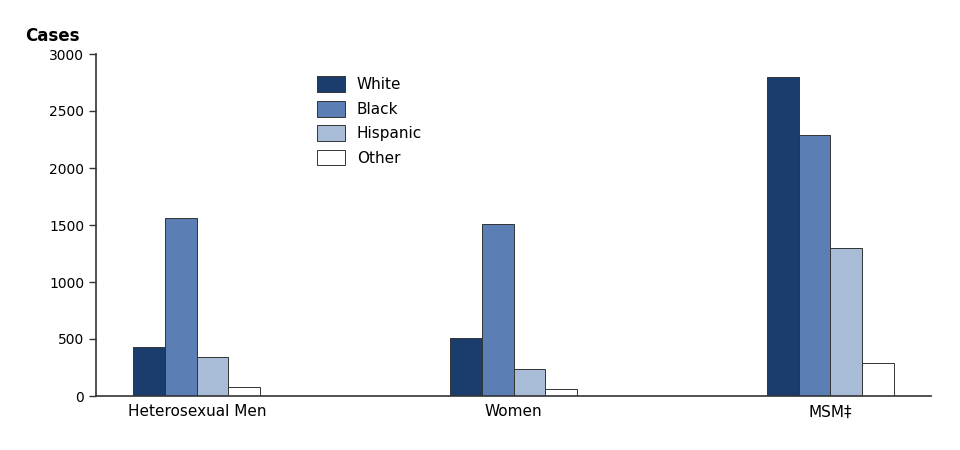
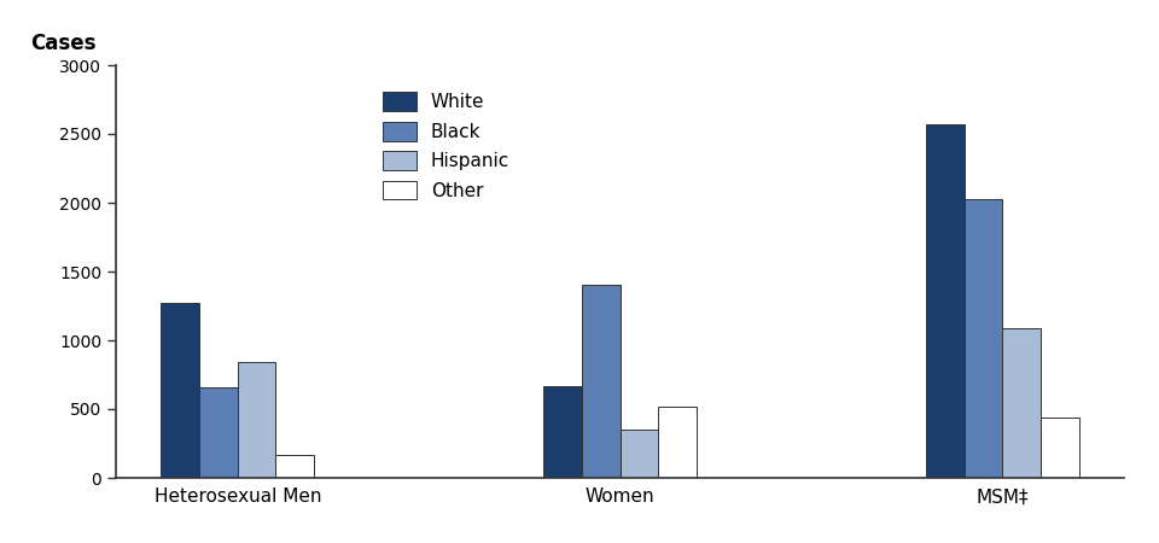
White/Heterosexual Men: 430 -> 1270
Black/Heterosexual Men: 1560 -> 660
Hispanic/Heterosexual Men: 340 -> 840
Other/Heterosexual Men: 80 -> 170
White/Women: 510 -> 670
Black/Women: 1510 -> 1400
Hispanic/Women: 240 -> 350
Other/Women: 60 -> 520
White/MSM‡: 2800 -> 2570
Black/MSM‡: 2290 -> 2030
Hispanic/MSM‡: 1300 -> 1090
Other/MSM‡: 290 -> 440
